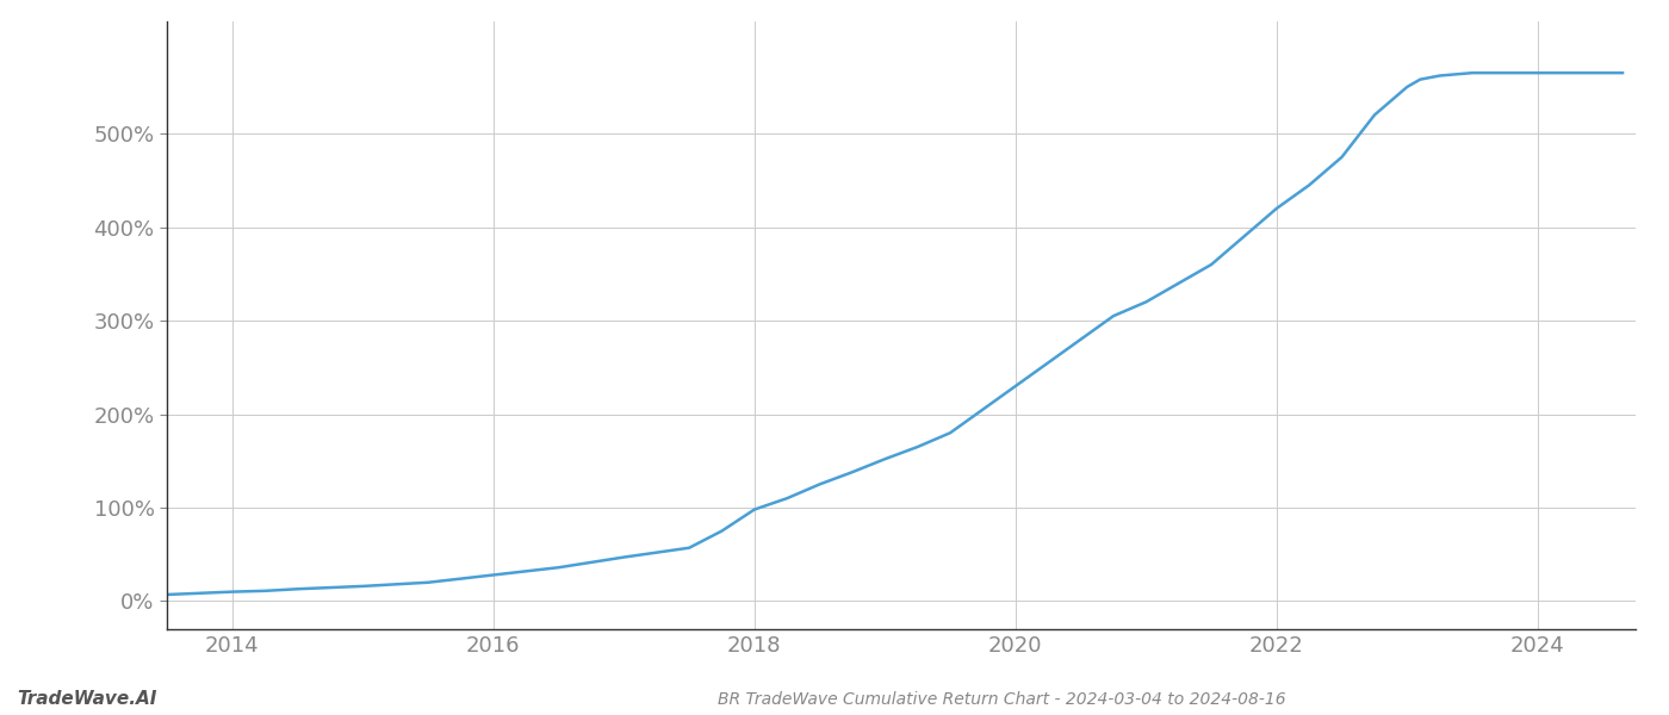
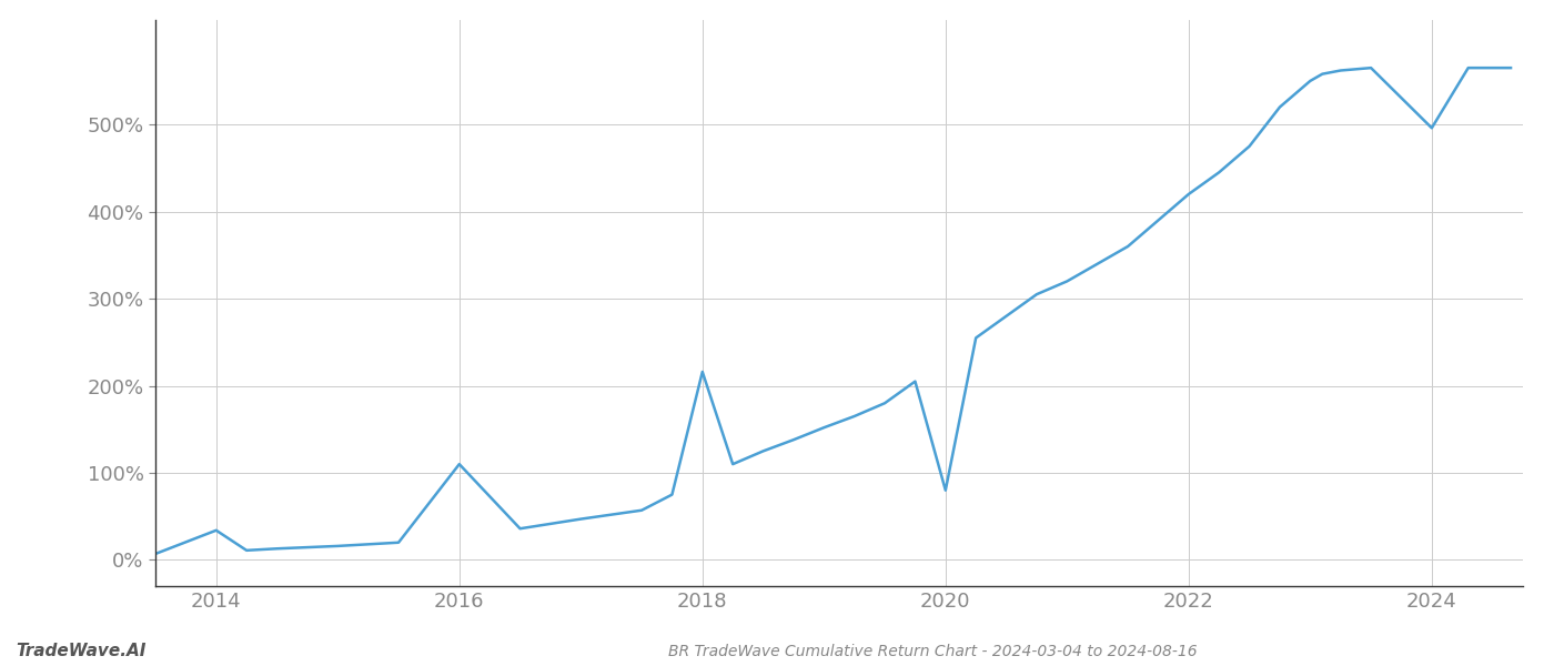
2014: 10% -> 34%
2016: 28% -> 110%
2018: 98% -> 216%
2020: 230% -> 80%
2024: 565% -> 496%
